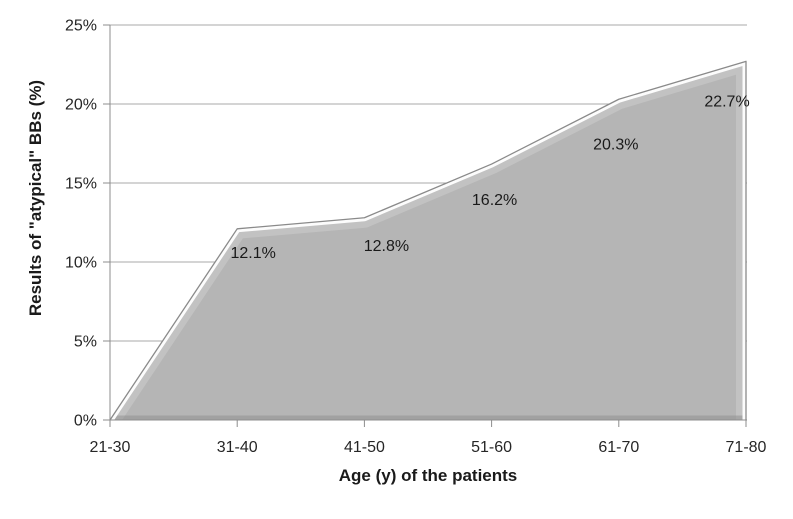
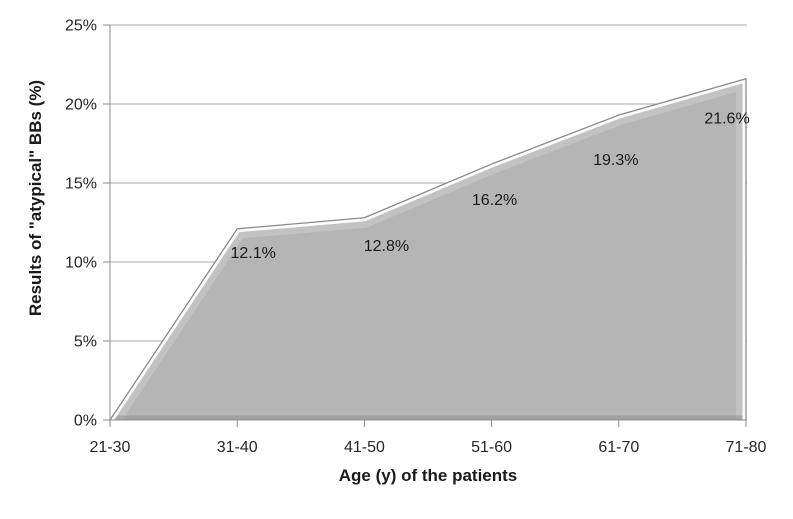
61-70: 20.3% -> 19.3%
71-80: 22.7% -> 21.6%
